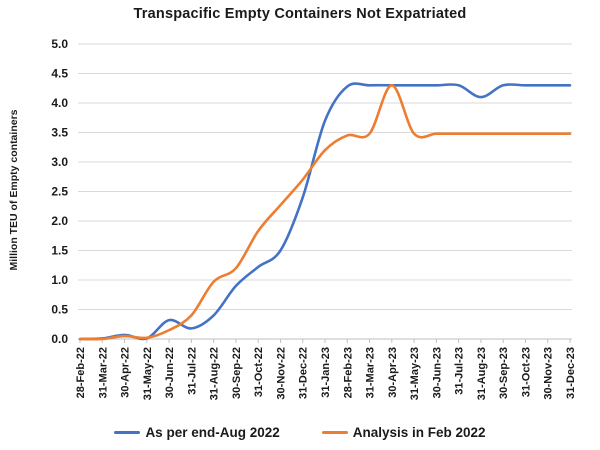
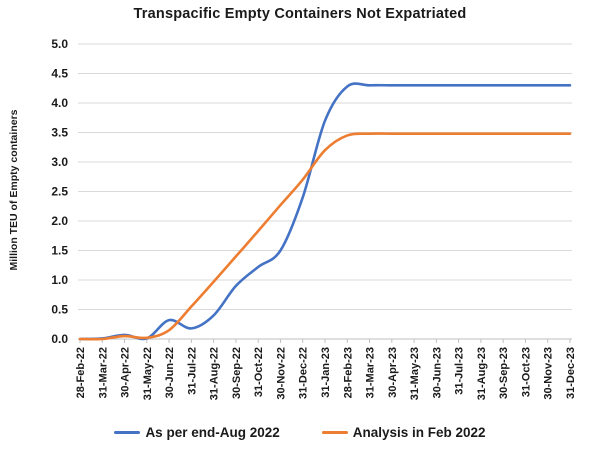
Analysis in Feb 2022/31-Jul-22: 0.4 -> 0.6
Analysis in Feb 2022/30-Sep-22: 1.2 -> 1.4
Analysis in Feb 2022/30-Apr-23: 4.3 -> 3.5
As per end-Aug 2022/31-Aug-23: 4.1 -> 4.3
